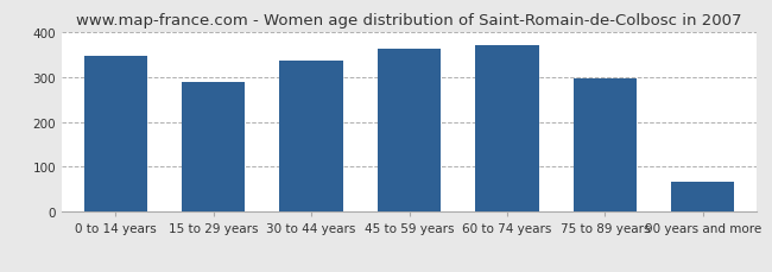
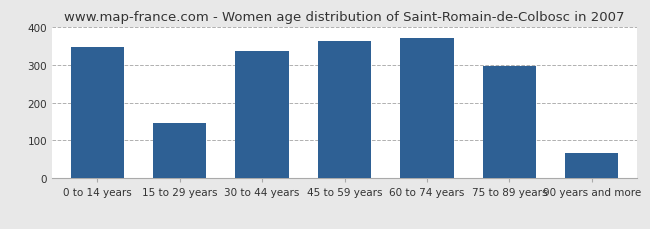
15 to 29 years: 289 -> 145
